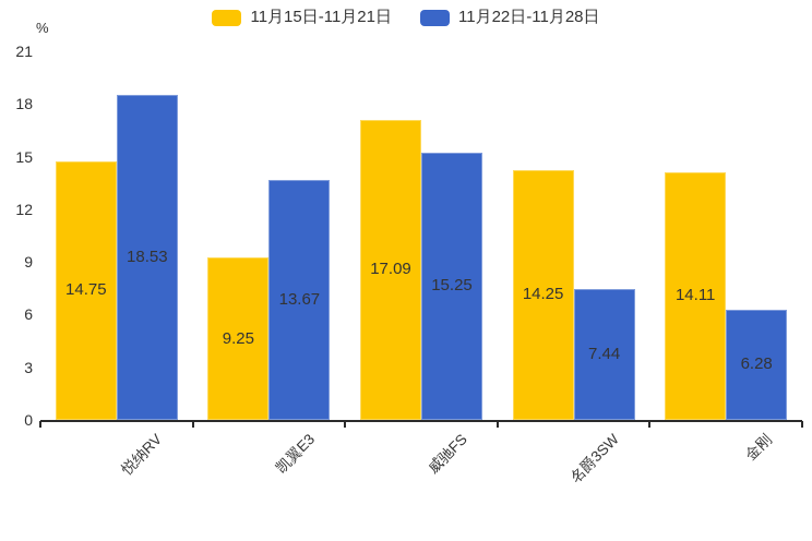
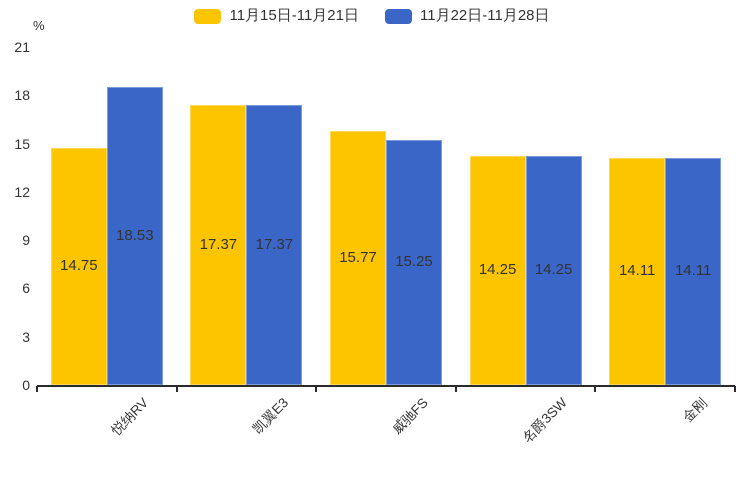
11月15日-11月21日/凯翼E3: 9.25 -> 17.37
11月22日-11月28日/凯翼E3: 13.67 -> 17.37
11月15日-11月21日/威驰FS: 17.09 -> 15.77
11月22日-11月28日/名爵3SW: 7.44 -> 14.25
11月22日-11月28日/金刚: 6.28 -> 14.11
